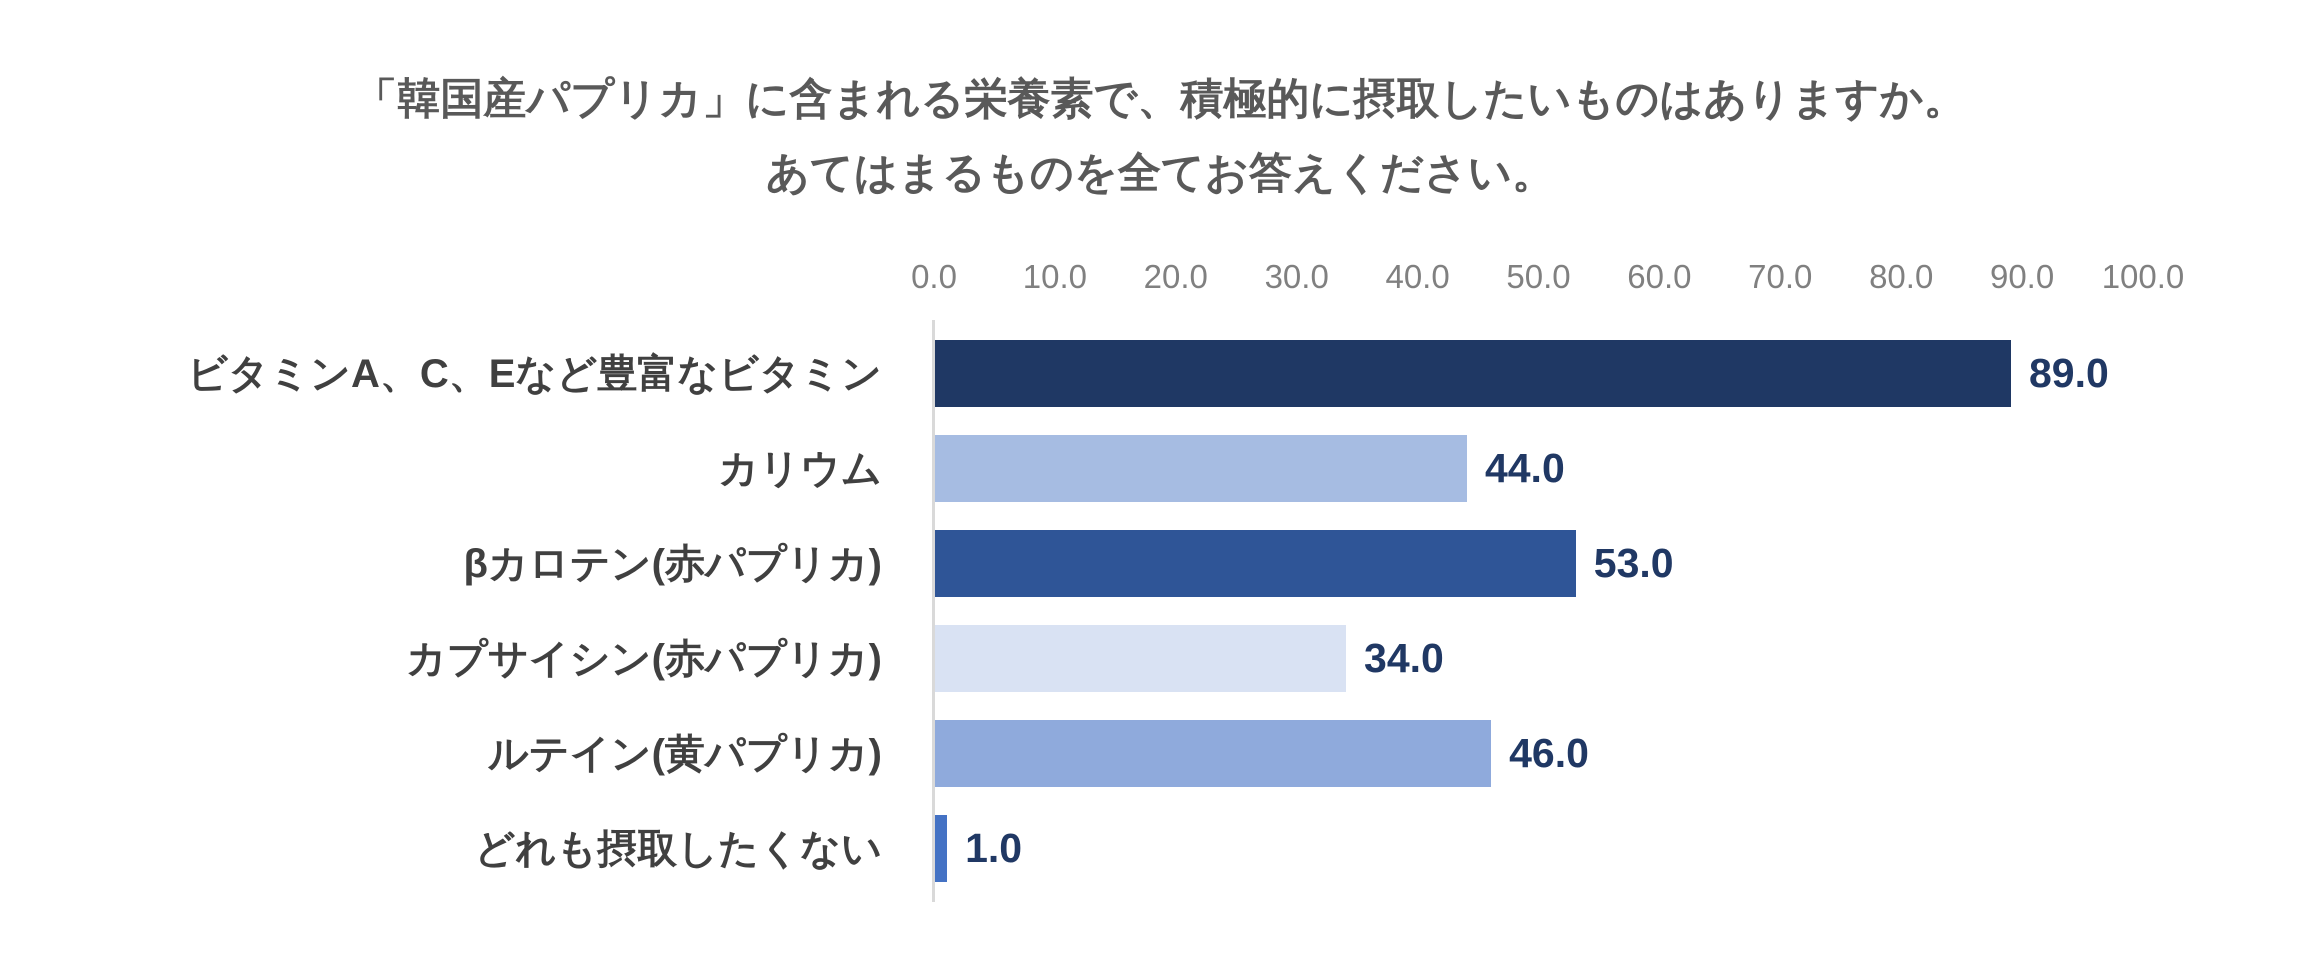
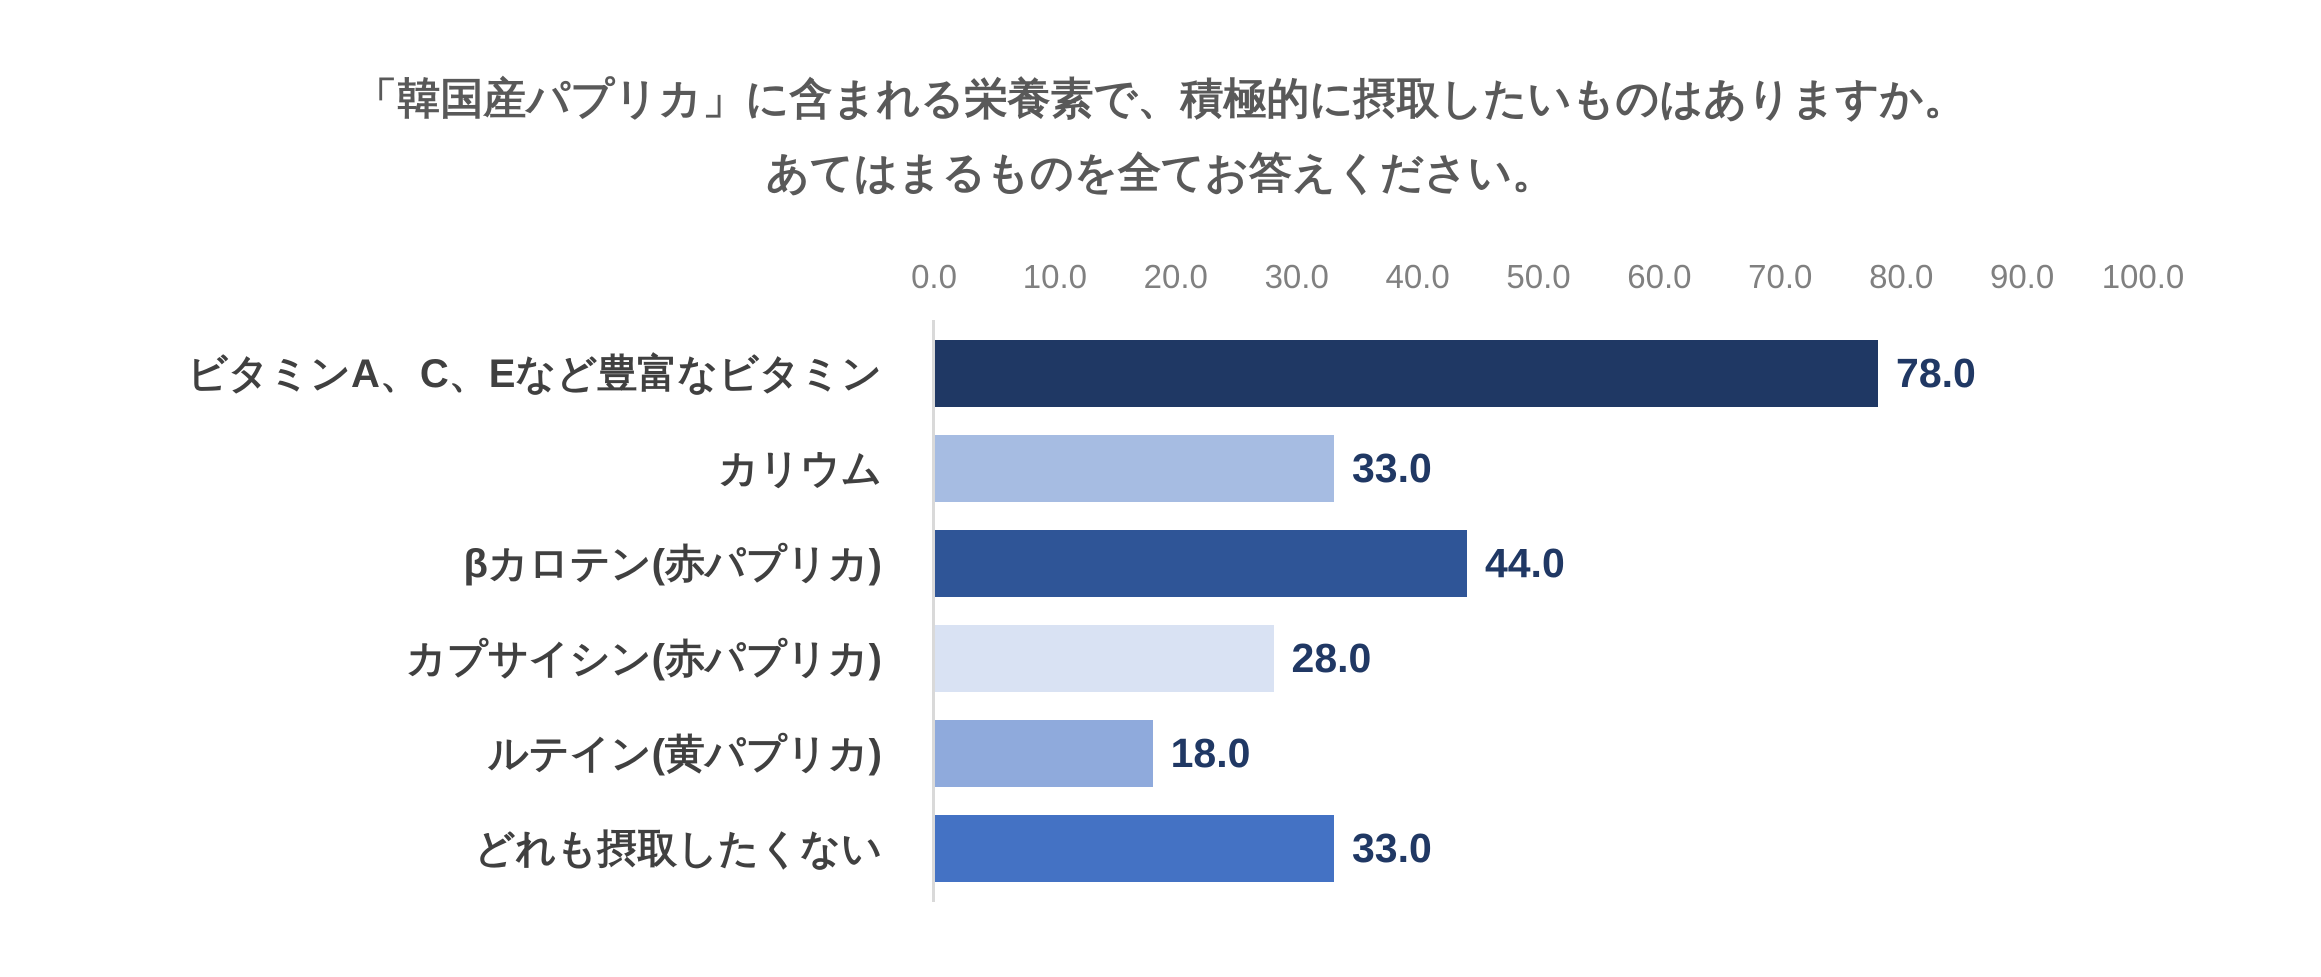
ビタミンA、C、Eなど豊富なビタミン: 89.0 -> 78.0
カリウム: 44.0 -> 33.0
βカロテン(赤パプリカ): 53.0 -> 44.0
カプサイシン(赤パプリカ): 34.0 -> 28.0
ルテイン(黄パプリカ): 46.0 -> 18.0
どれも摂取したくない: 1.0 -> 33.0
